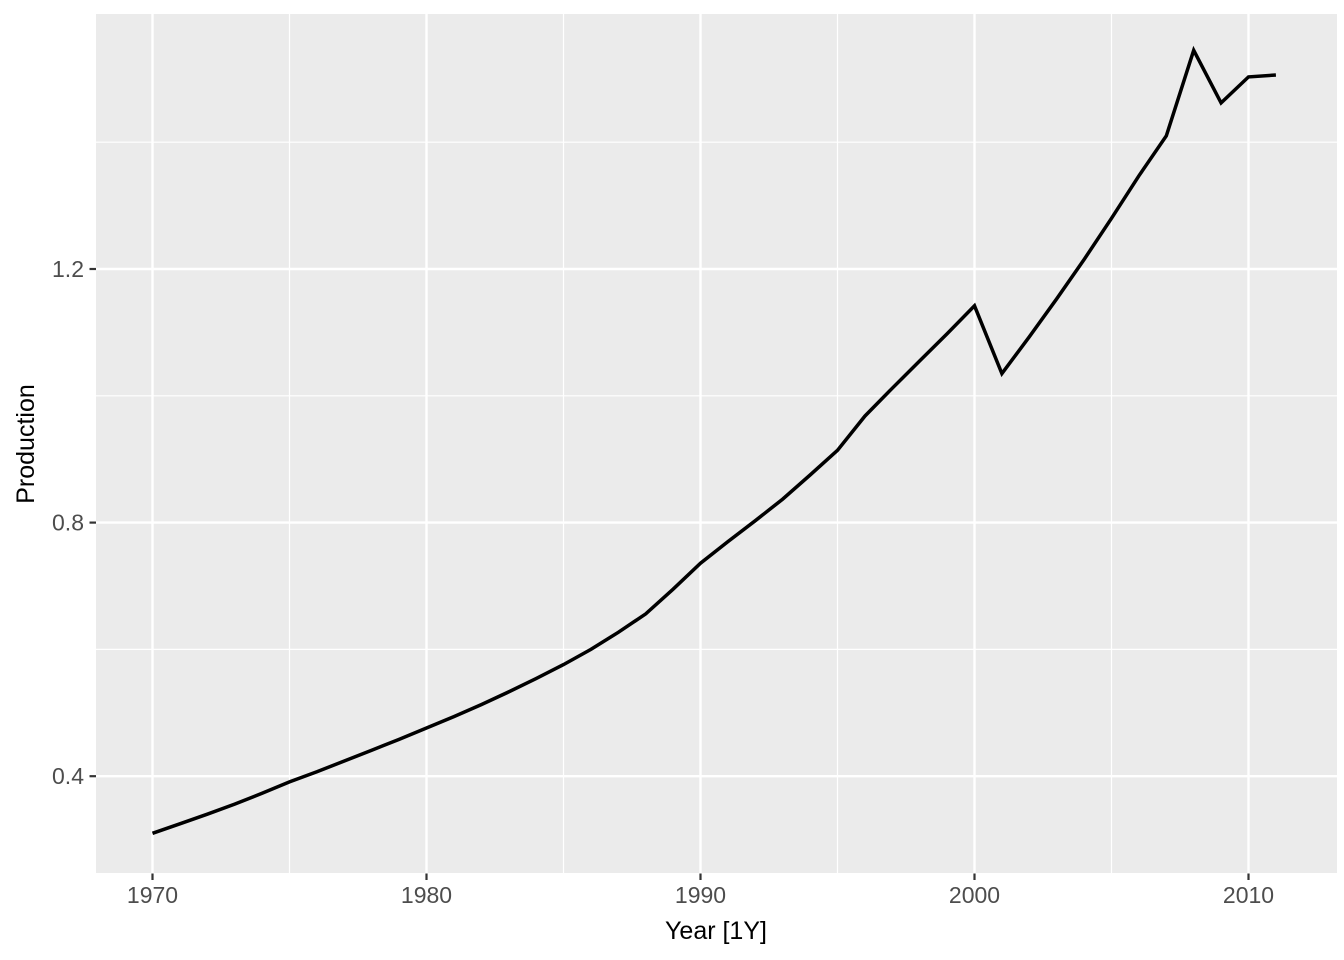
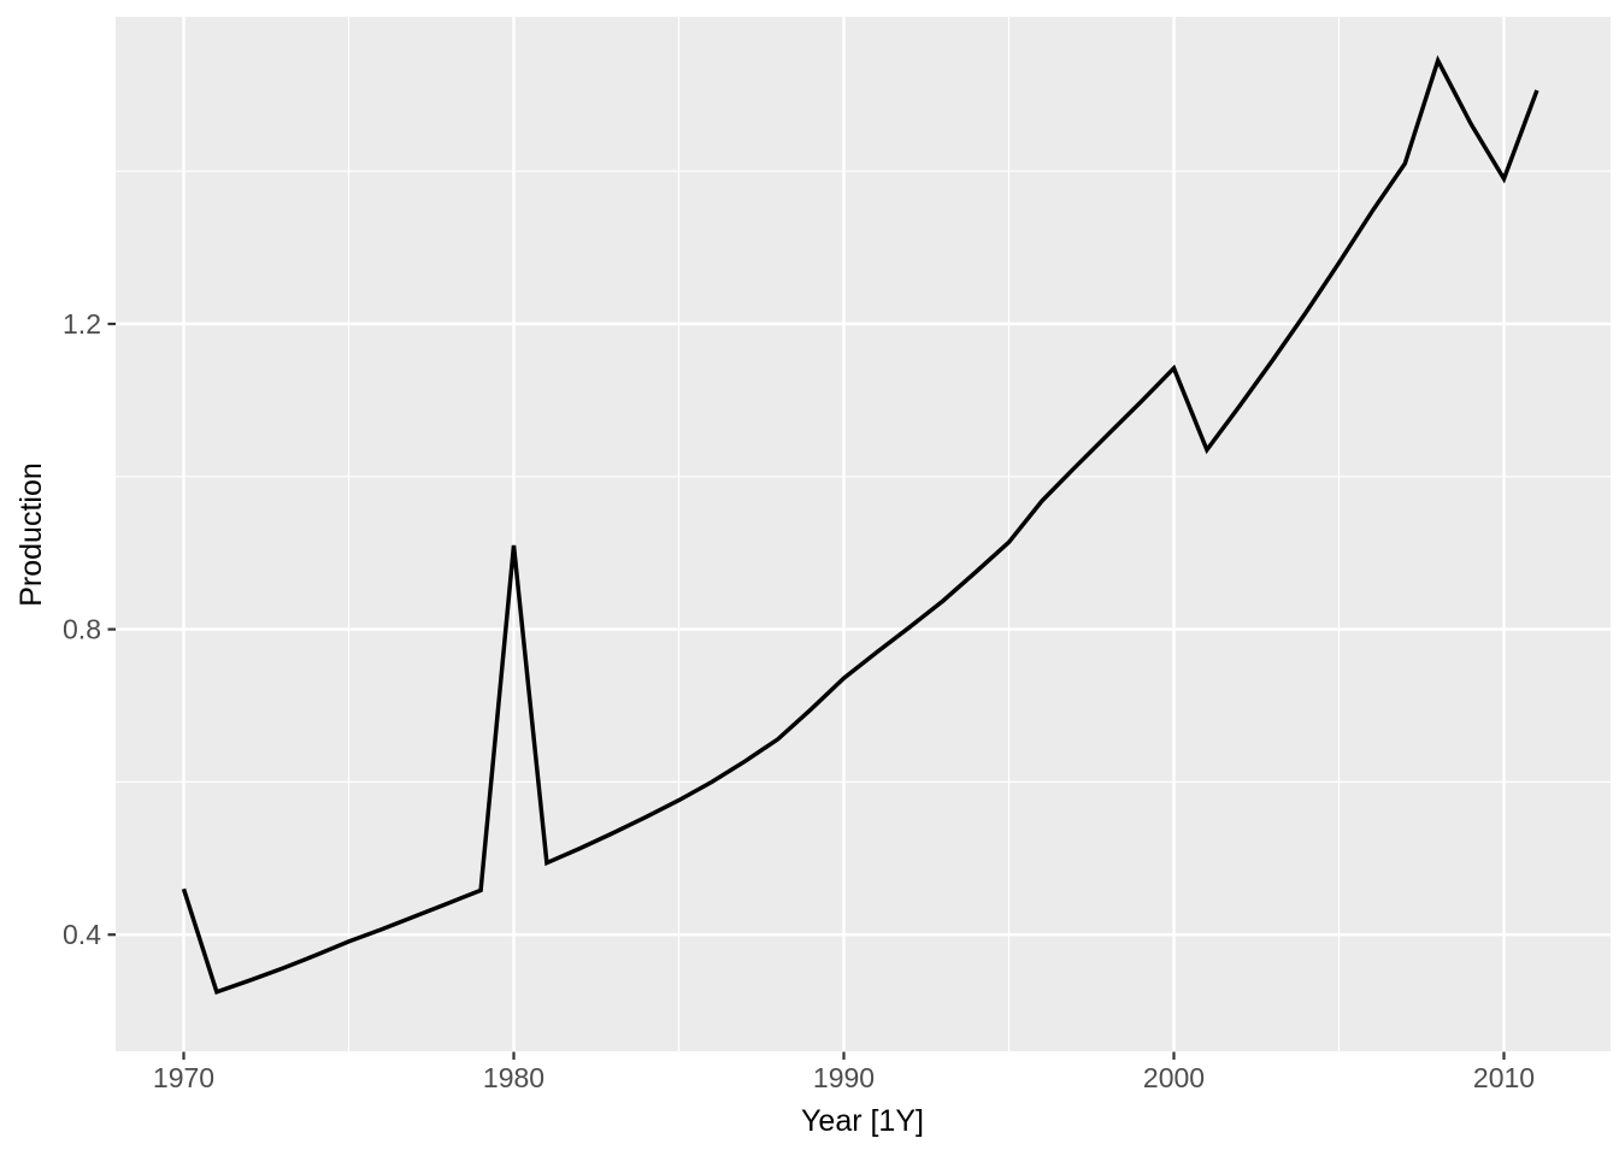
1970: 0.31 -> 0.46
1980: 0.48 -> 0.91
2010: 1.50 -> 1.39
